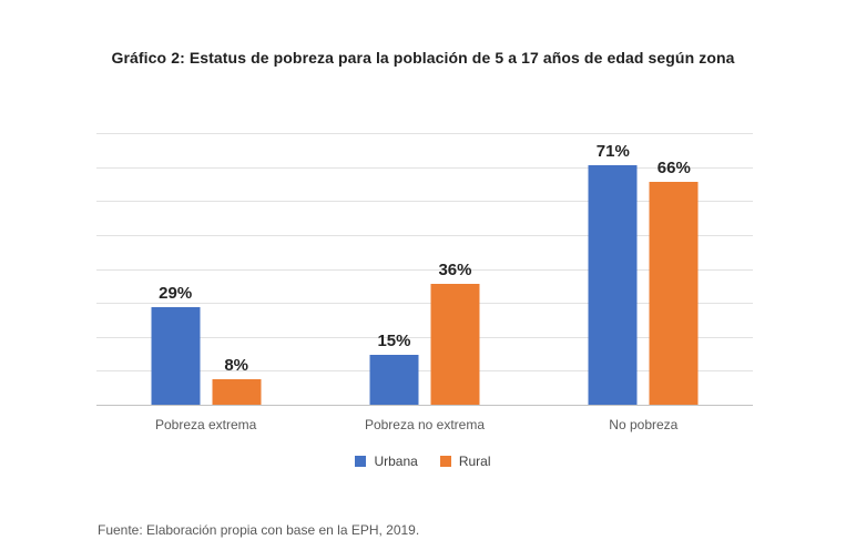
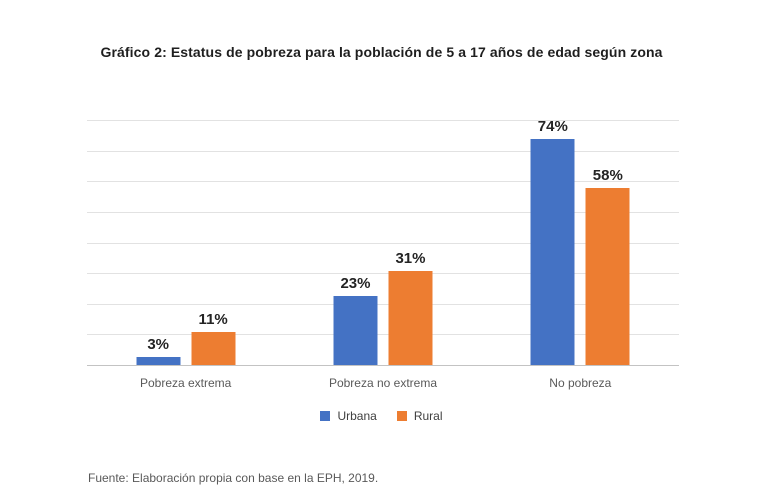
Urbana/Pobreza extrema: 29% -> 3%
Rural/Pobreza extrema: 8% -> 11%
Urbana/Pobreza no extrema: 15% -> 23%
Rural/Pobreza no extrema: 36% -> 31%
Urbana/No pobreza: 71% -> 74%
Rural/No pobreza: 66% -> 58%
